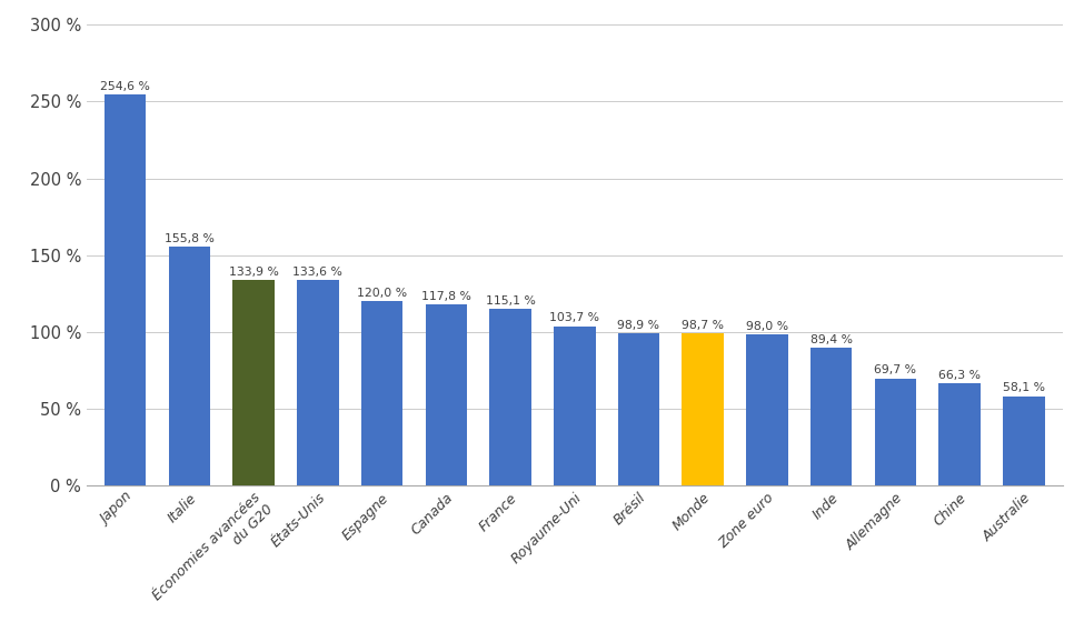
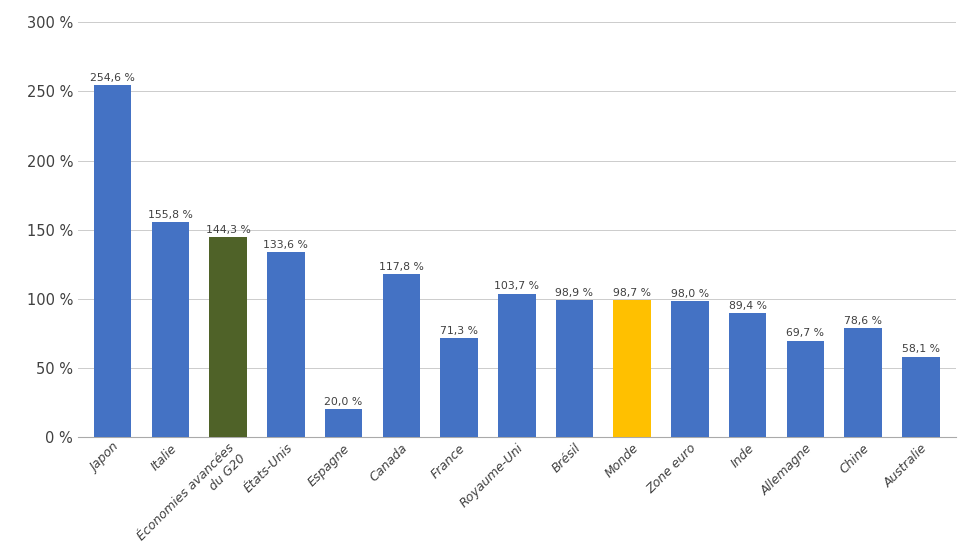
Économies avancées du G20: 133,9 -> 144,3
Espagne: 120,0 -> 20,0
France: 115,1 -> 71,3
Chine: 66,3 -> 78,6
